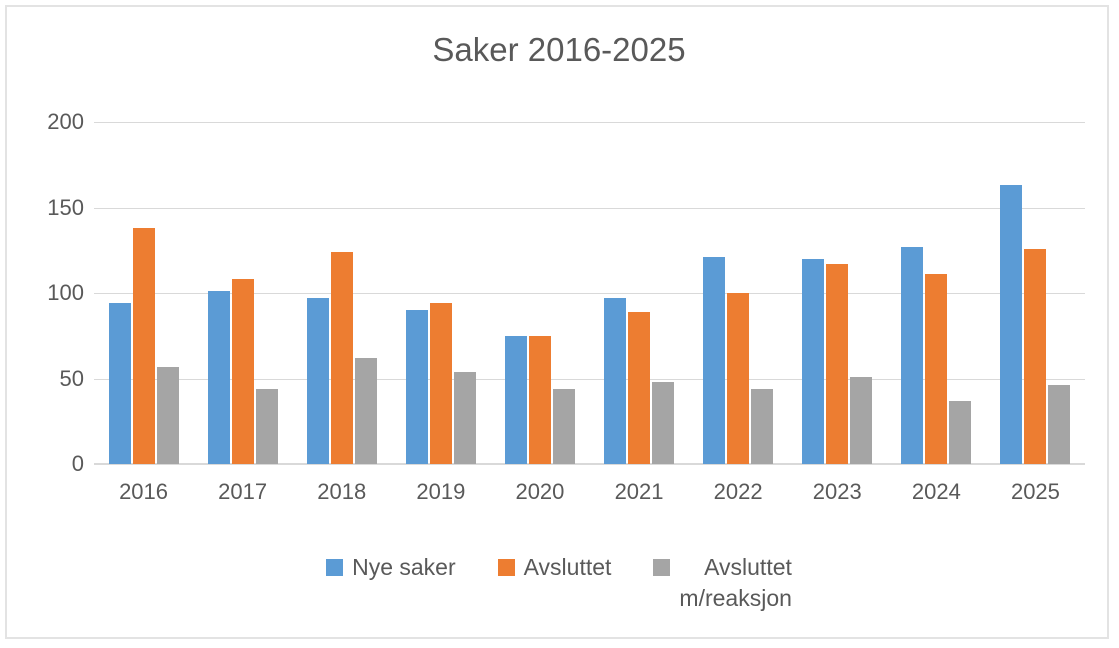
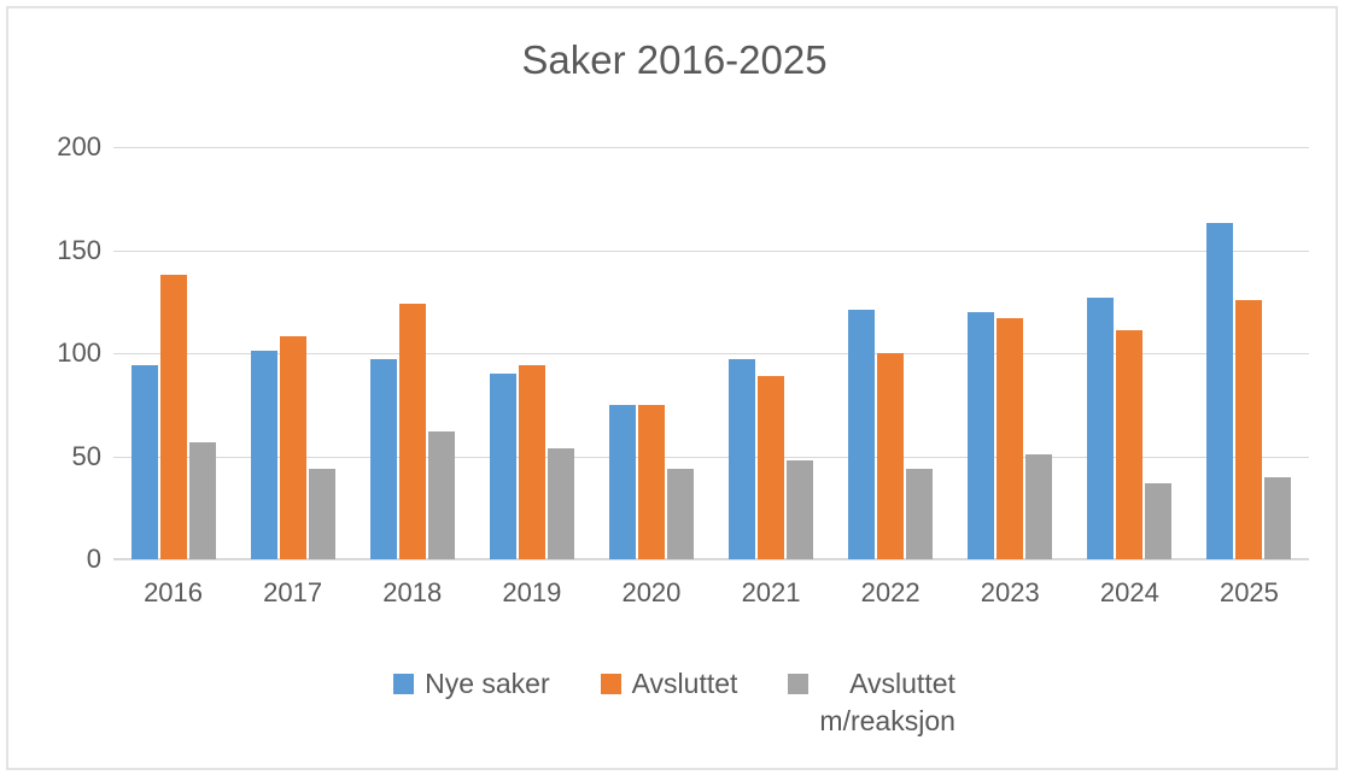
Avsluttet m/reaksjon/2025: 46 -> 40
